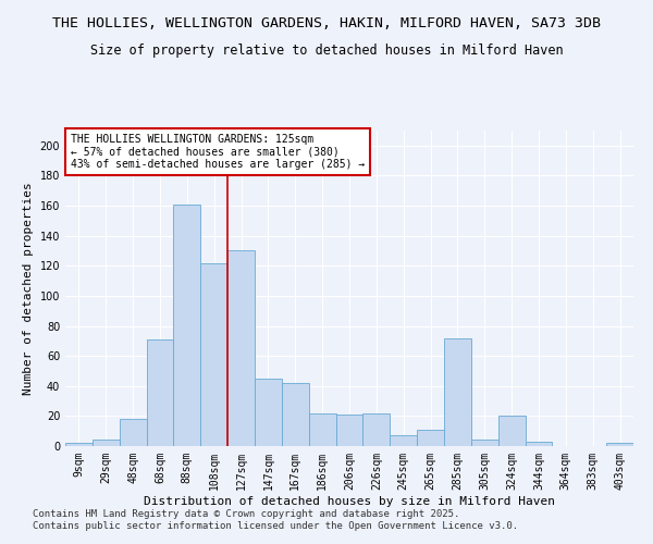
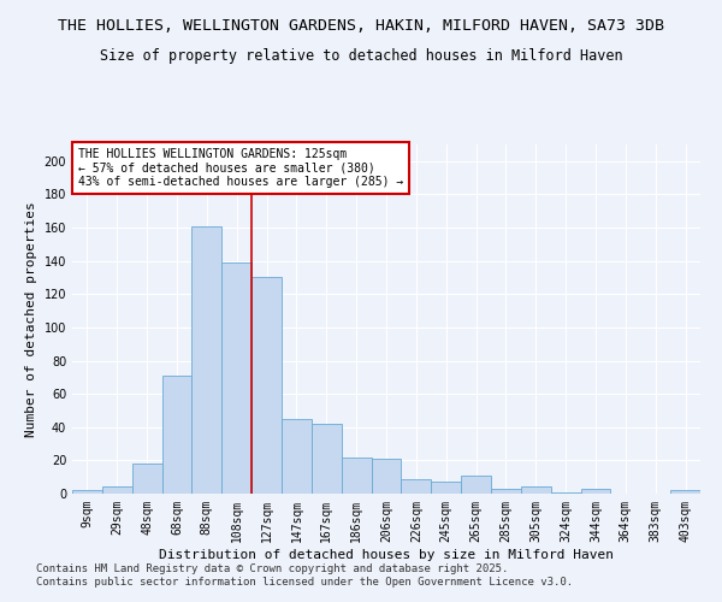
108sqm: 122 -> 139
226sqm: 22 -> 9
285sqm: 72 -> 3
324sqm: 20 -> 1
